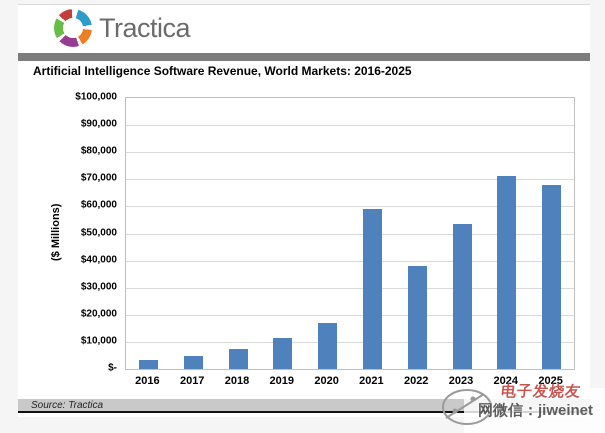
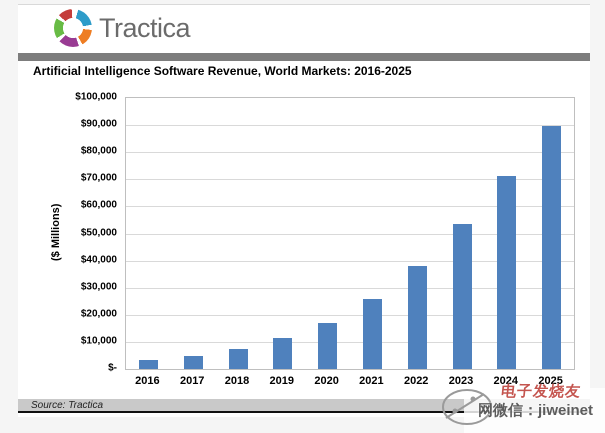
2021: $59000 -> $26000
2025: $68000 -> $90000
